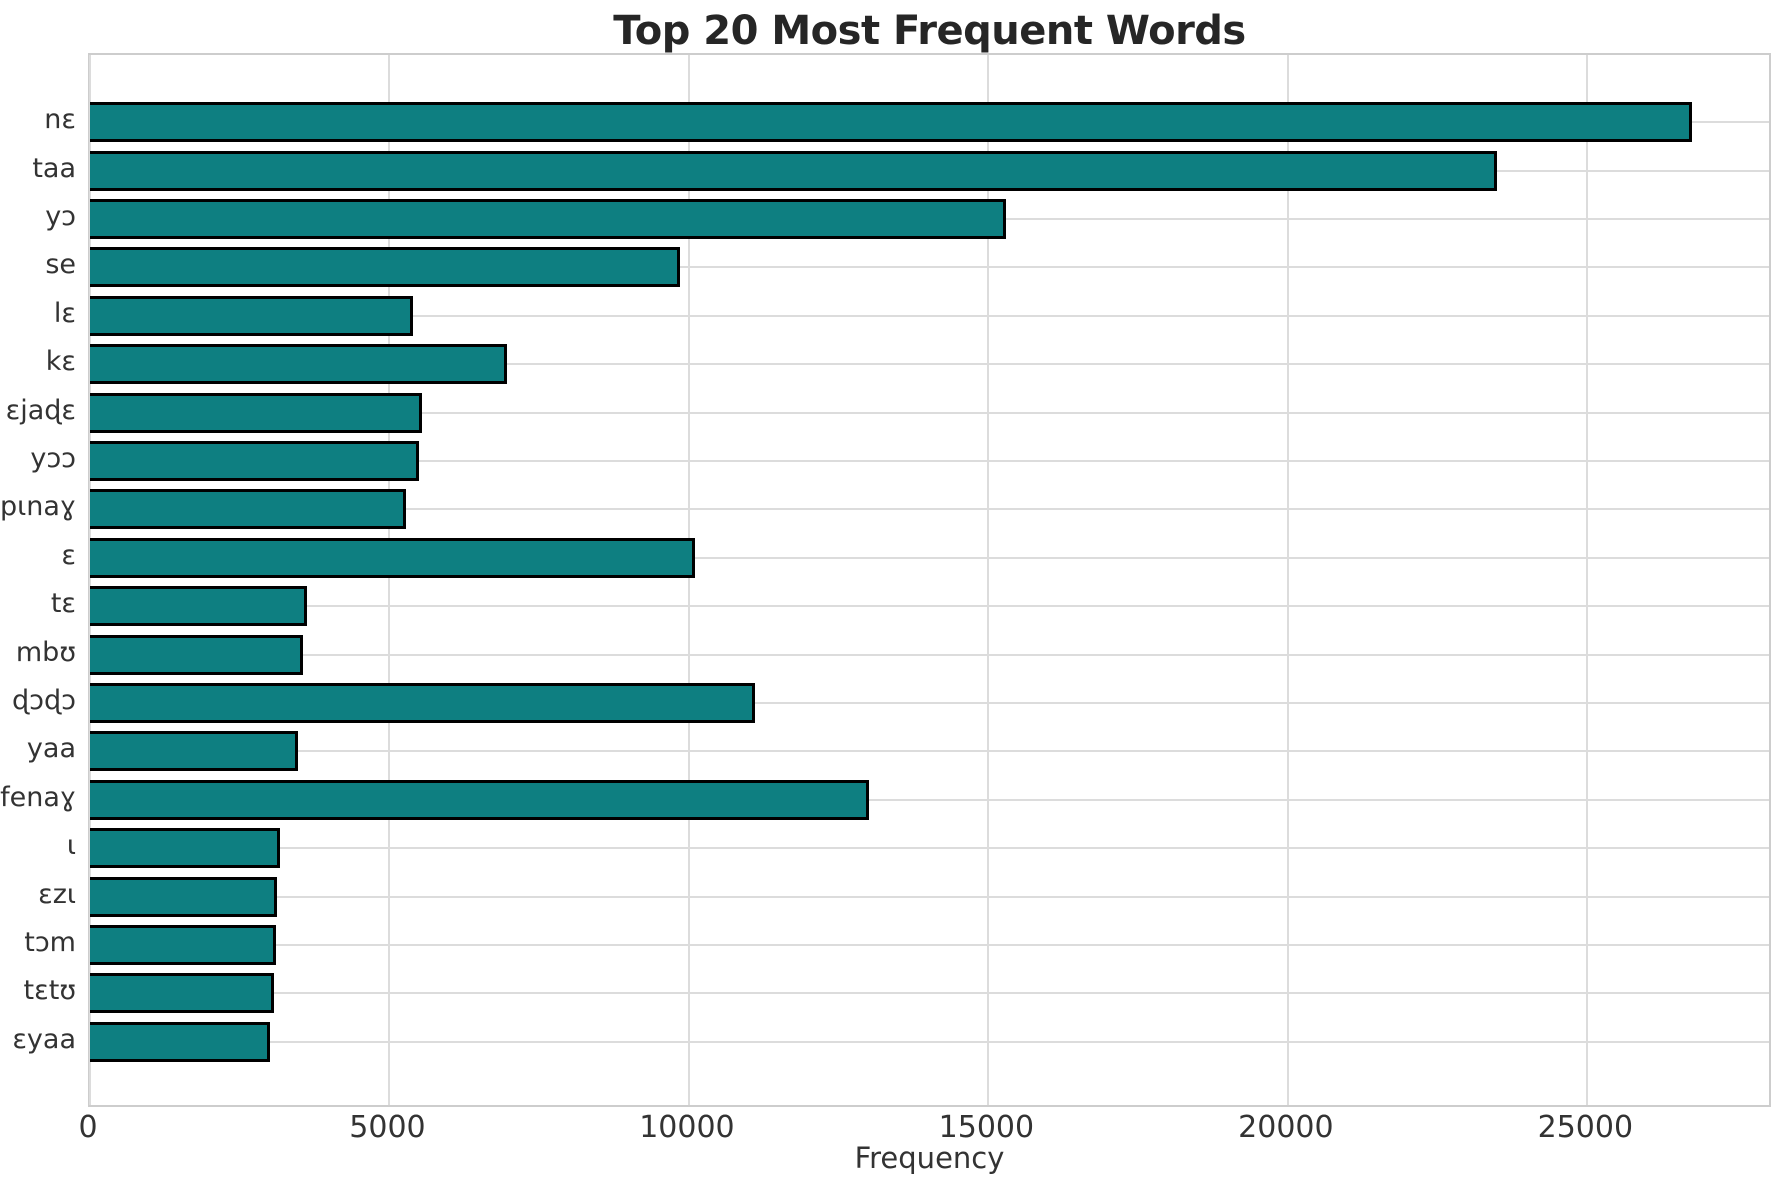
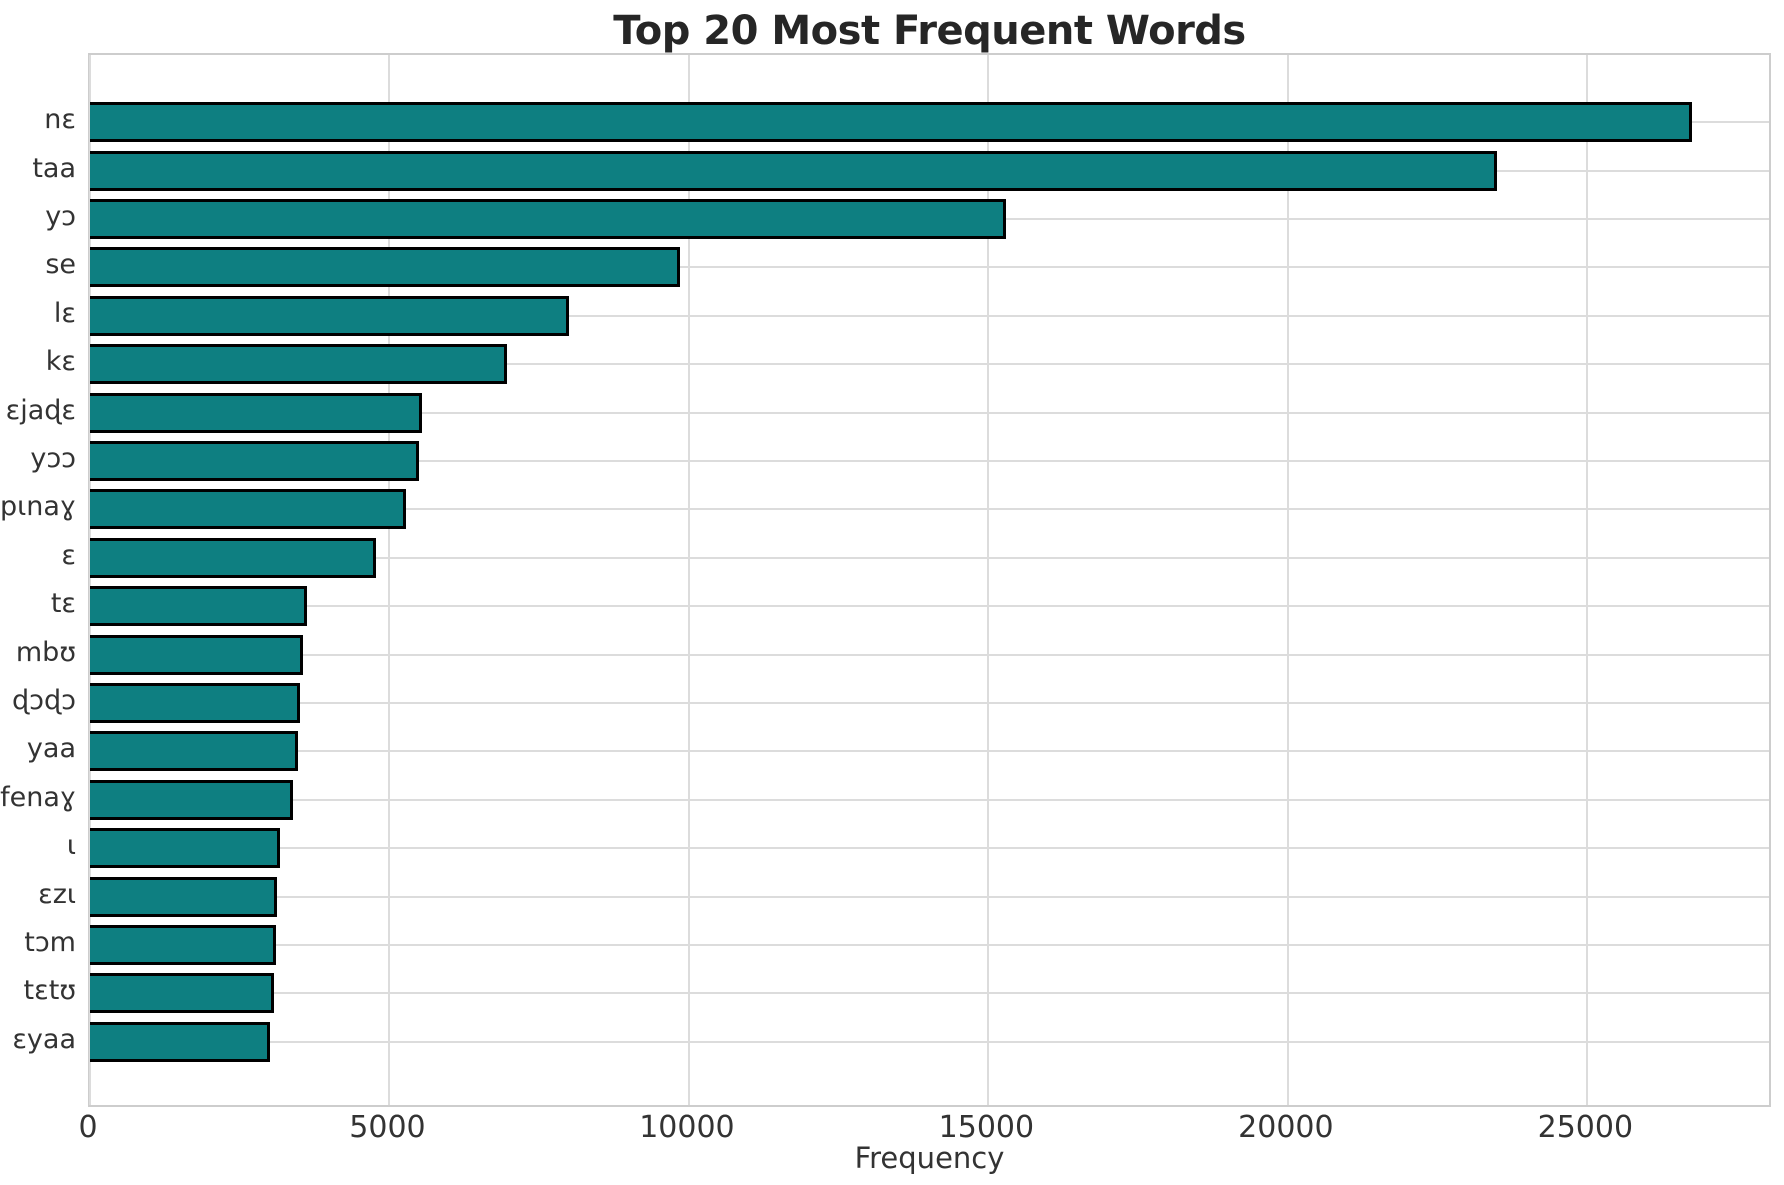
lɛ: 5400 -> 8000
ɛ: 10100 -> 4800
ɖɔɖɔ: 11100 -> 3500
fenaɣ: 13000 -> 3400
